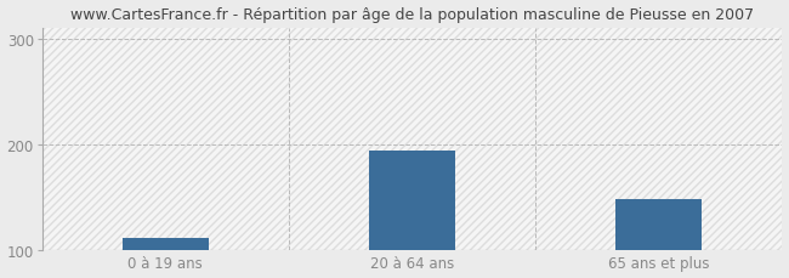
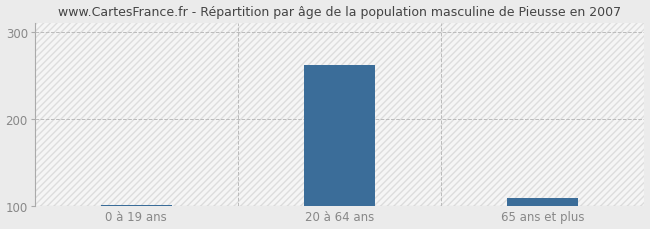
0 à 19 ans: 112 -> 101
20 à 64 ans: 194 -> 262
65 ans et plus: 148 -> 110
